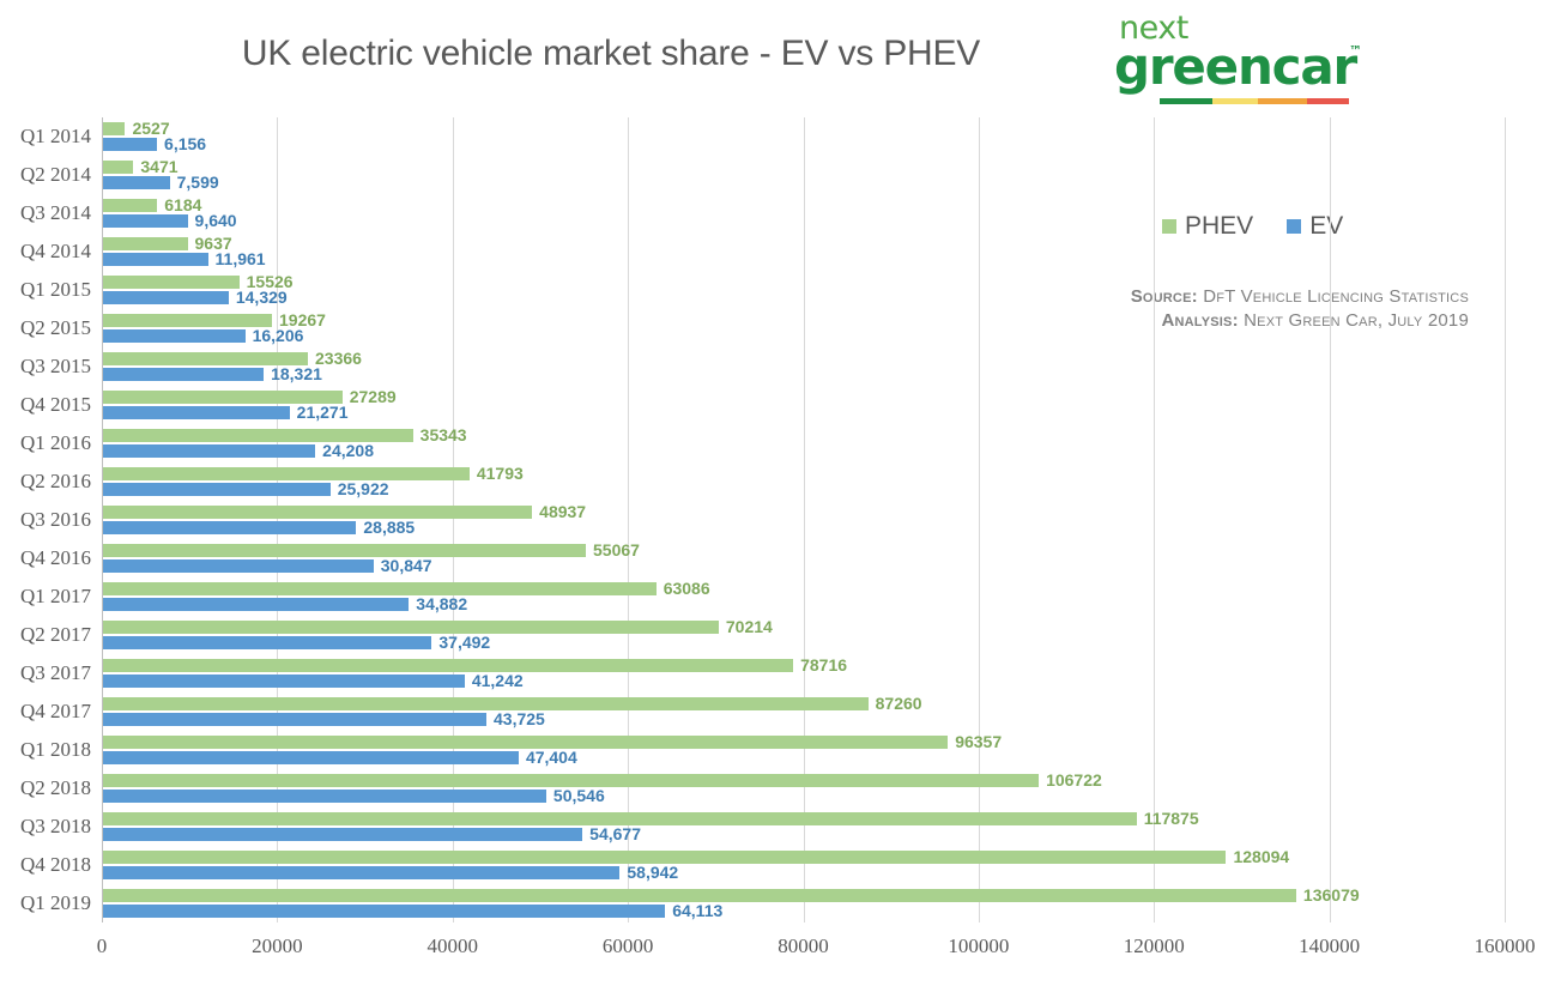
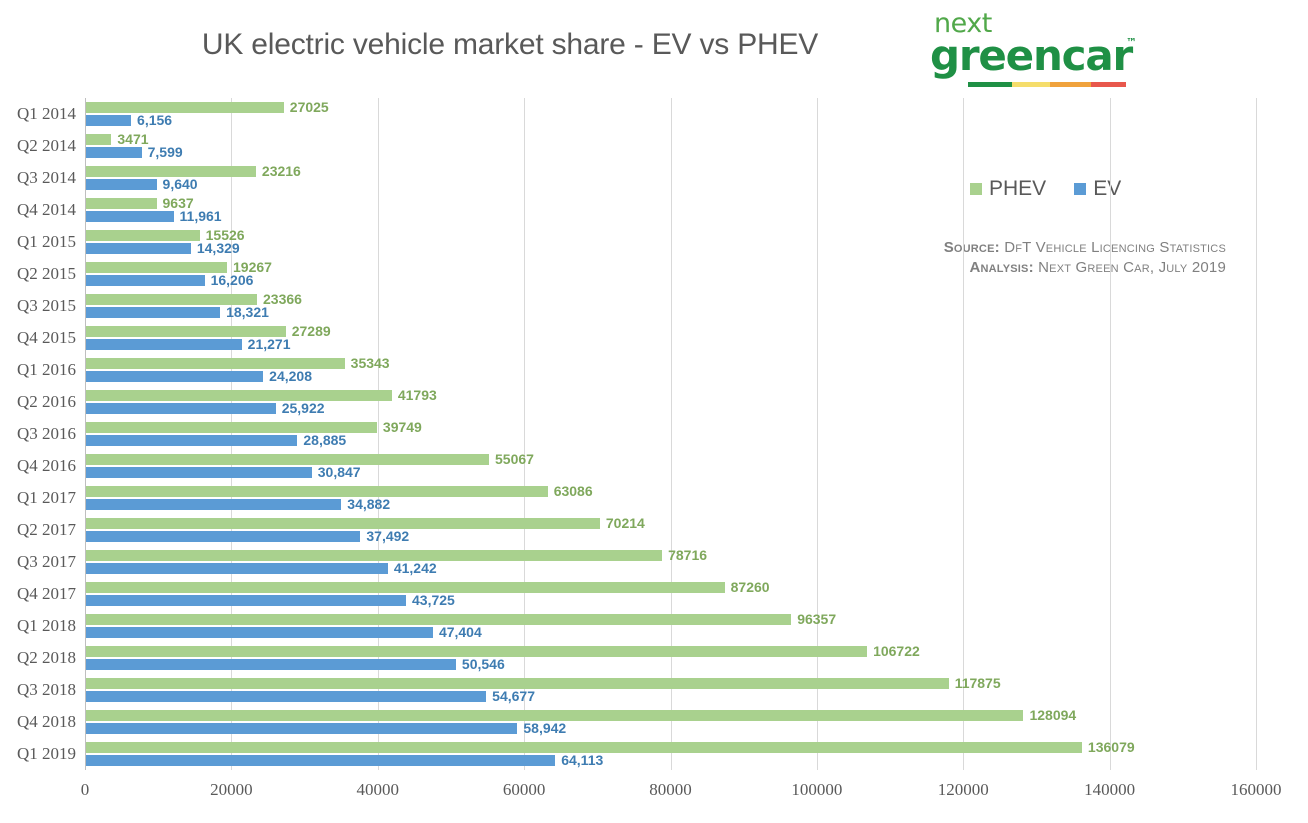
PHEV/Q1 2014: 2527 -> 27025
PHEV/Q3 2014: 6184 -> 23216
PHEV/Q3 2016: 48937 -> 39749
